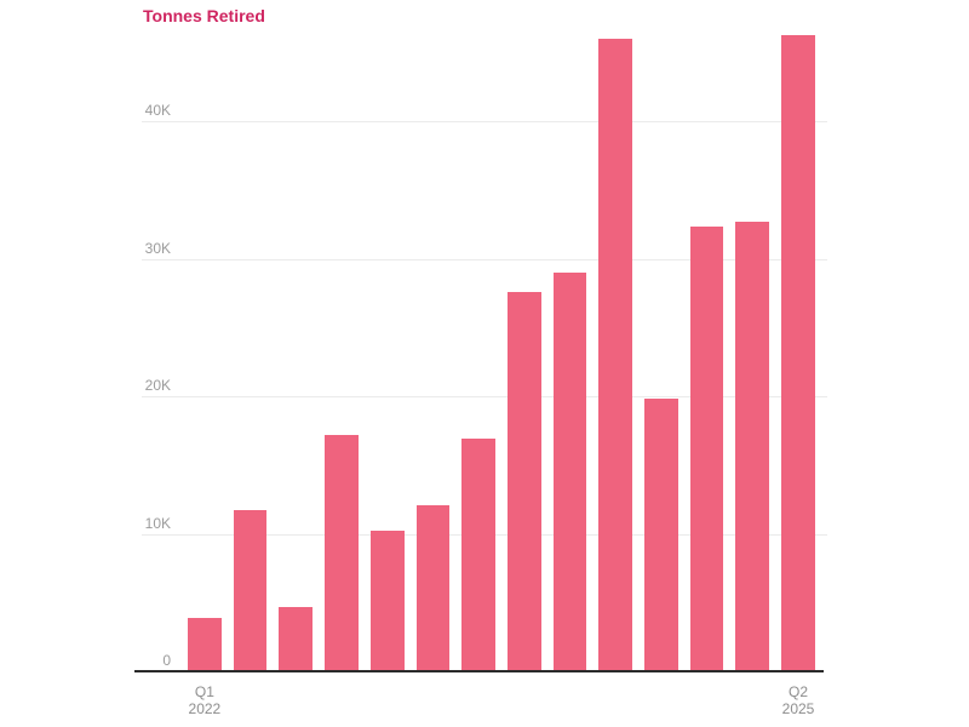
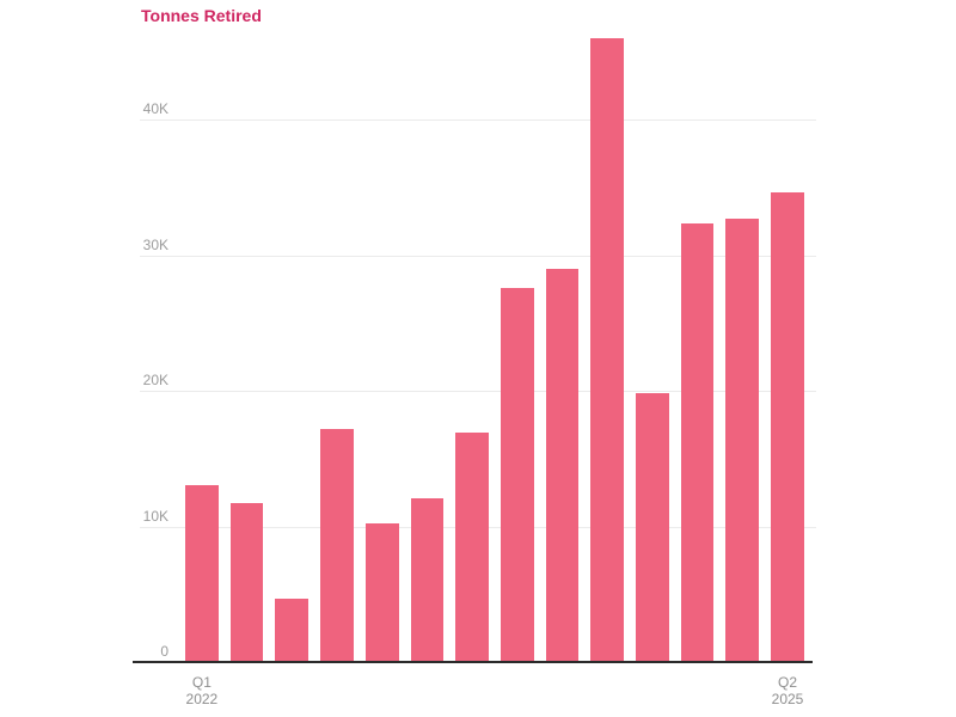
Q1 2022: 3.9K -> 13.0K
Q2 2025: 46.3K -> 34.6K
